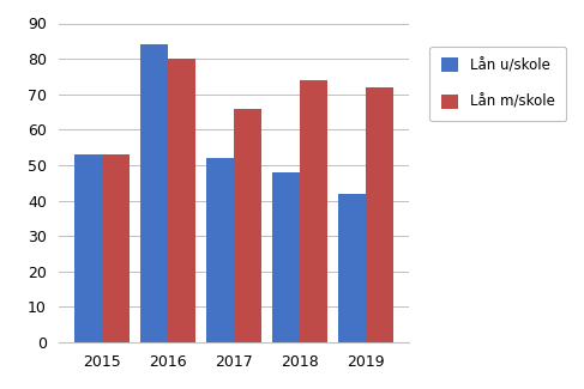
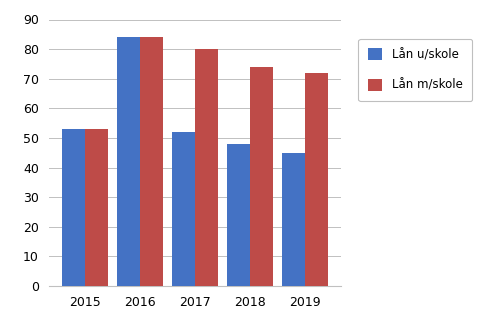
Lån m/skole/2016: 80 -> 84
Lån m/skole/2017: 66 -> 80
Lån u/skole/2019: 42 -> 45
